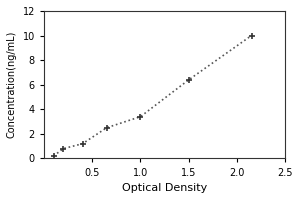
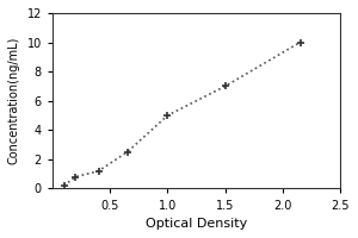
1.0: 3.4 -> 5.0
1.5: 6.4 -> 7.0
